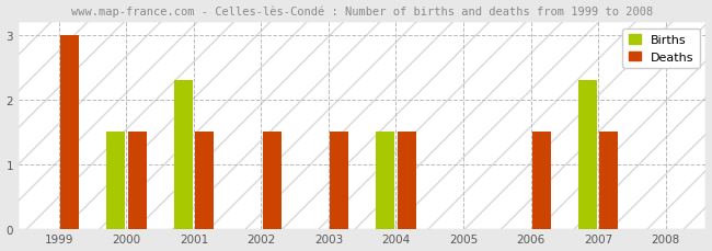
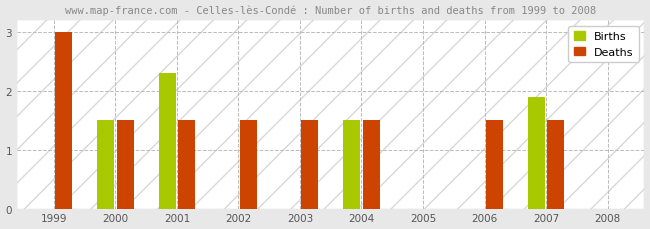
Births/2007: 2.3 -> 1.9
